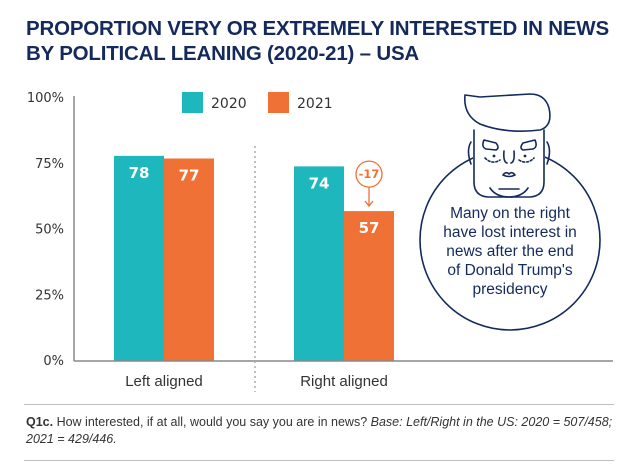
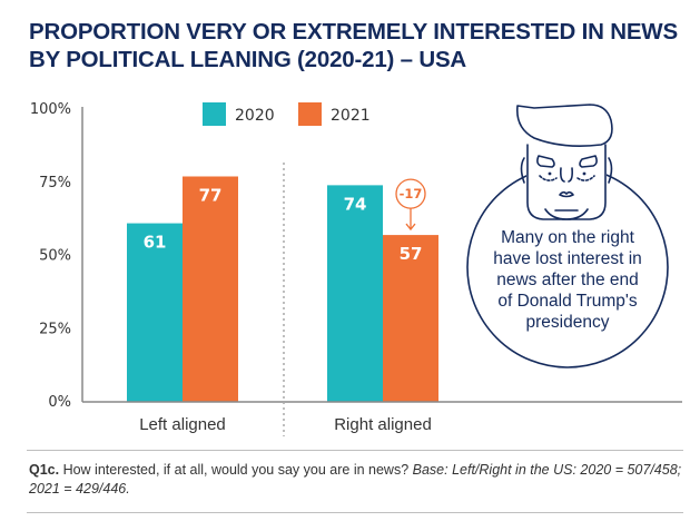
2020/Left aligned: 78 -> 61
